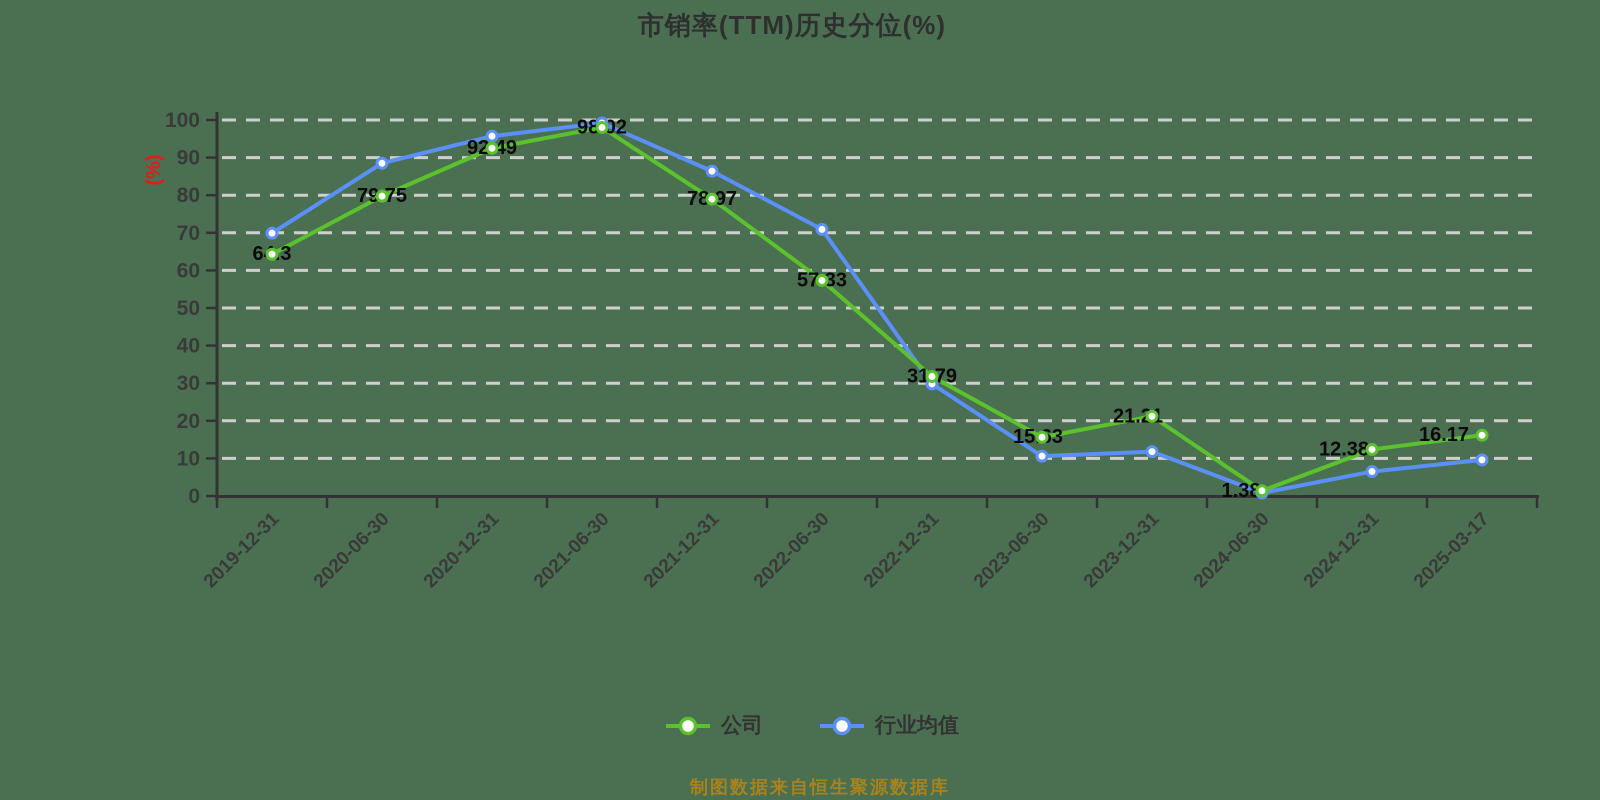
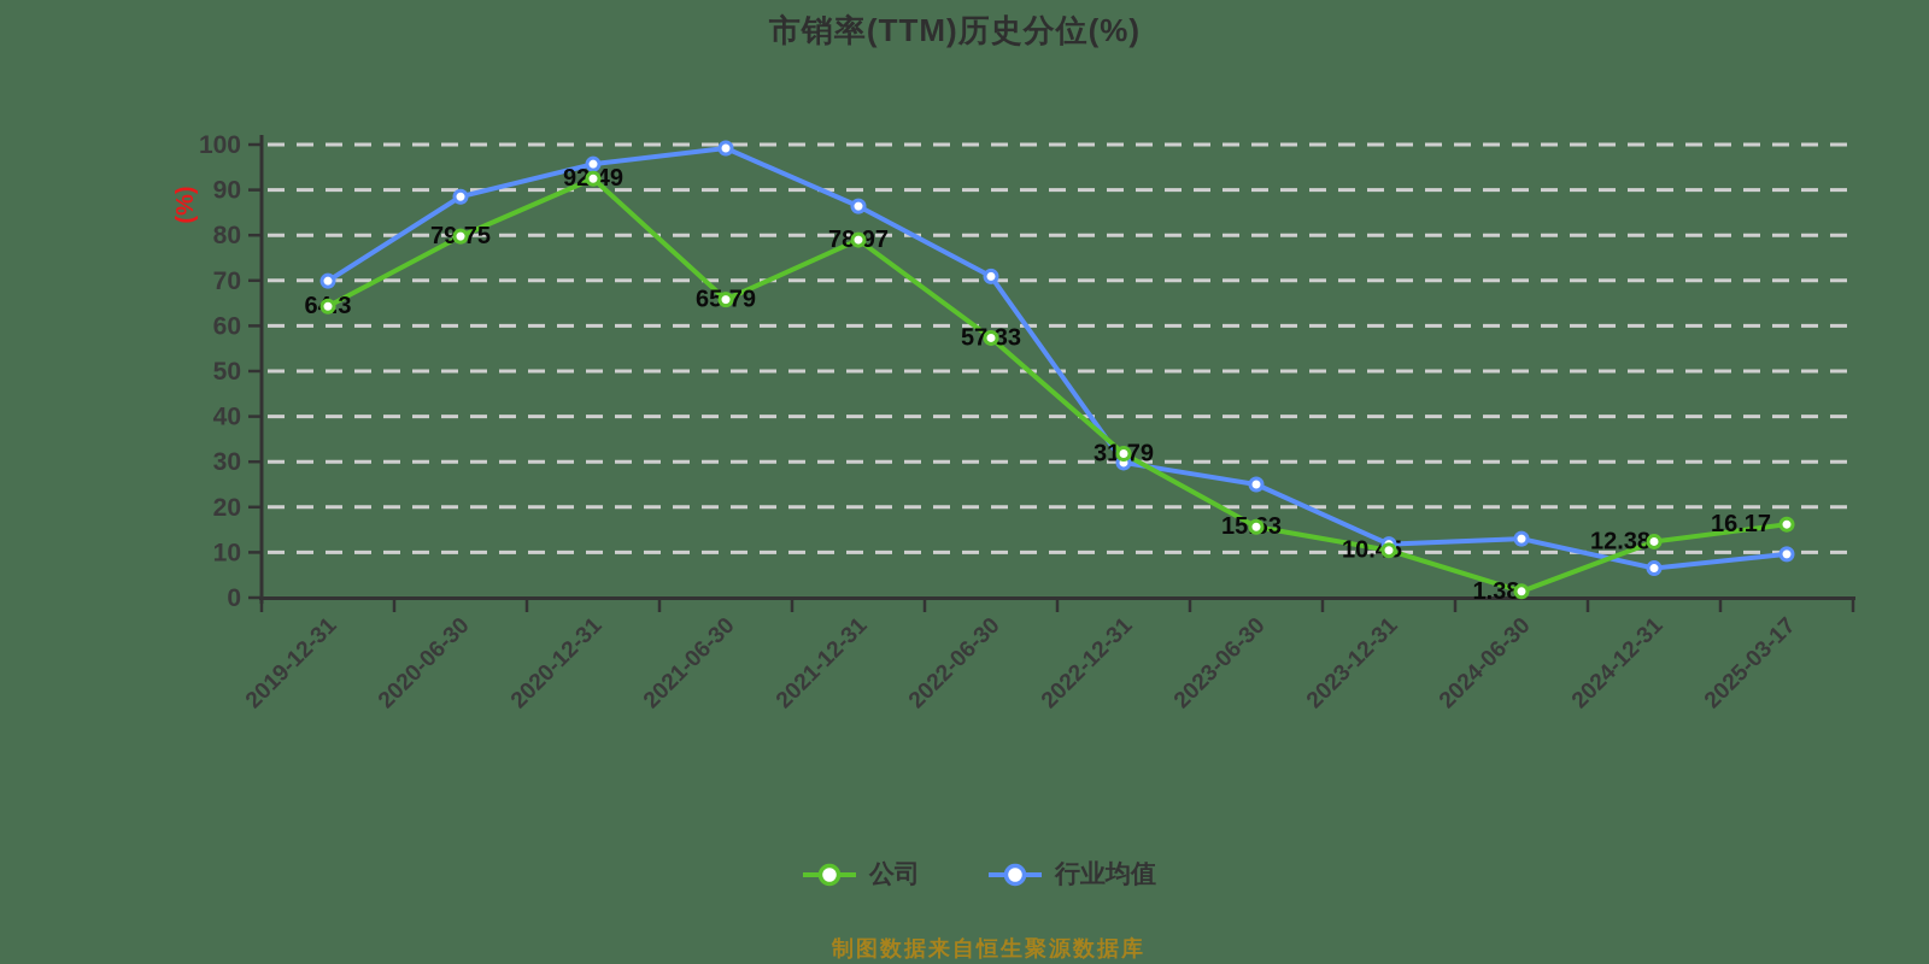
公司/2021-06-30: 98.02 -> 65.79
行业均值/2023-06-30: 11 -> 25
公司/2023-12-31: 21.21 -> 10.45
行业均值/2024-06-30: 1 -> 13
